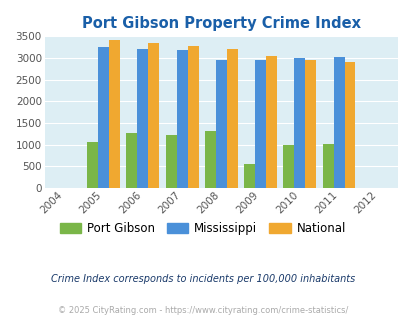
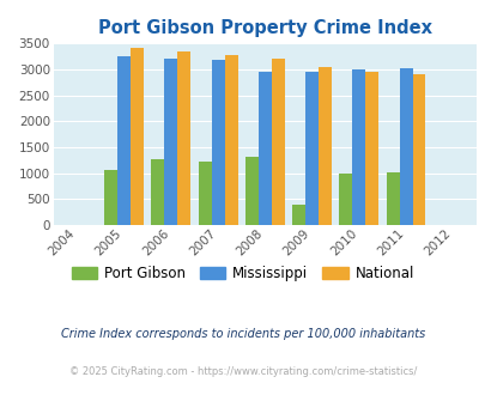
Port Gibson/2009: 560 -> 400
